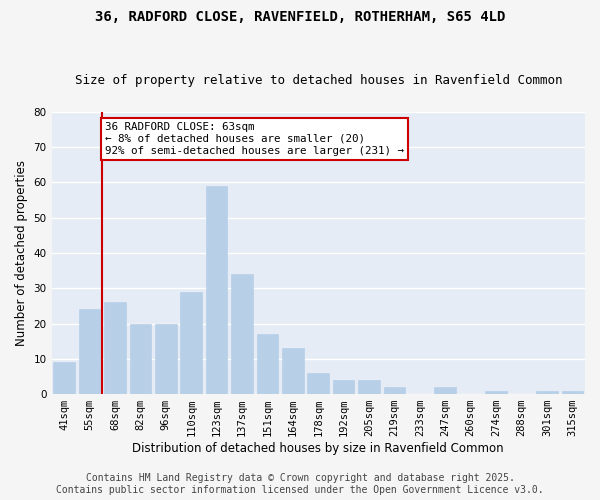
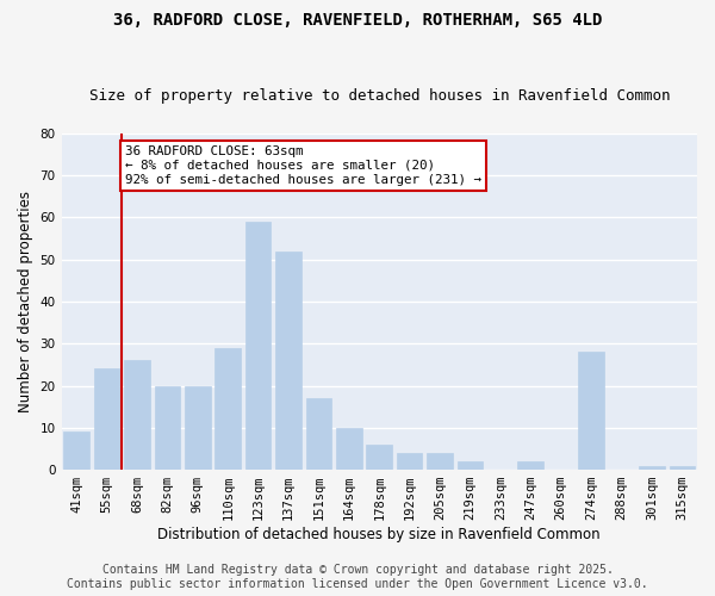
137sqm: 34 -> 52
164sqm: 13 -> 10
274sqm: 1 -> 28
